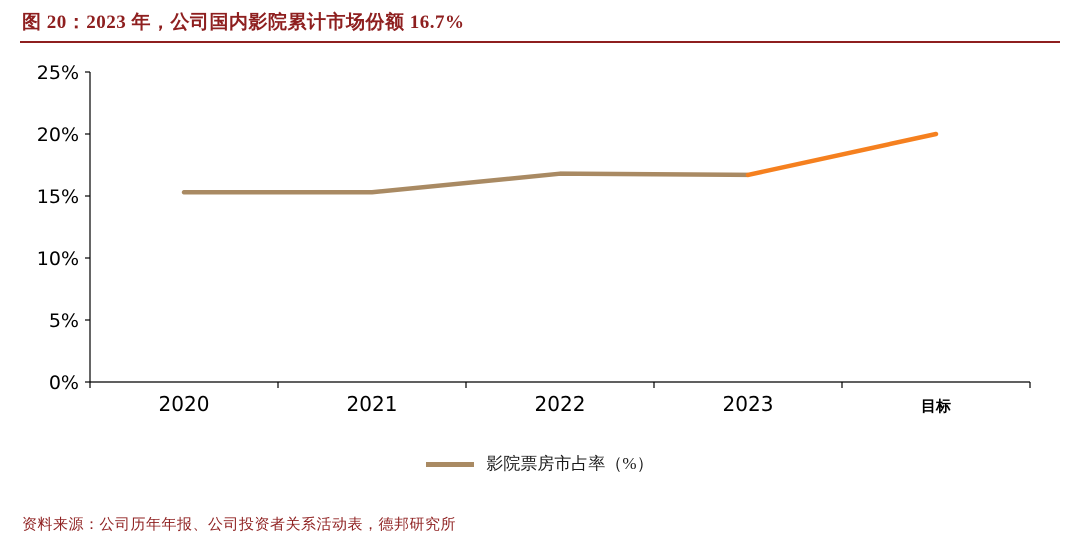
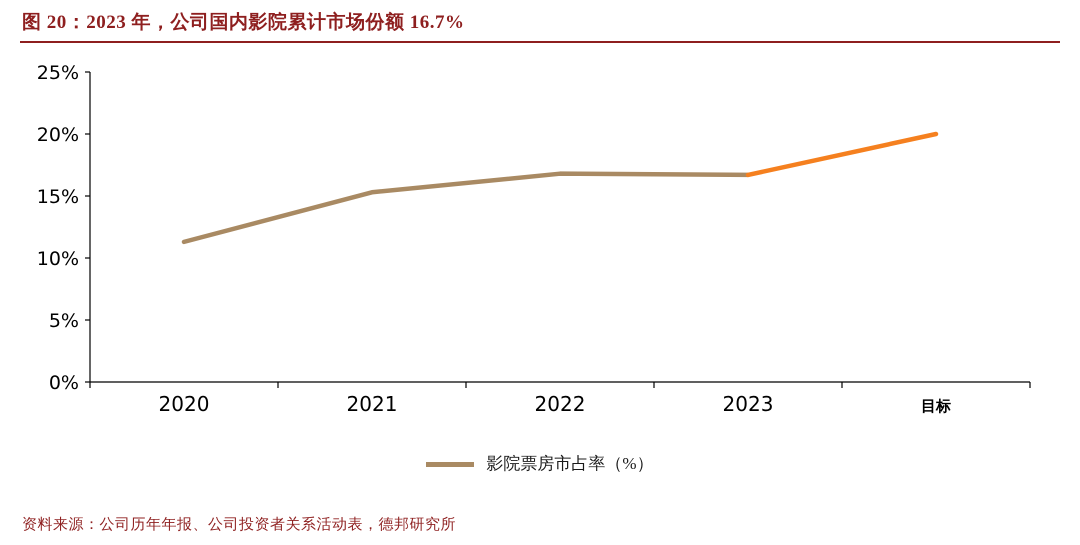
2020: 15.3% -> 11.3%
